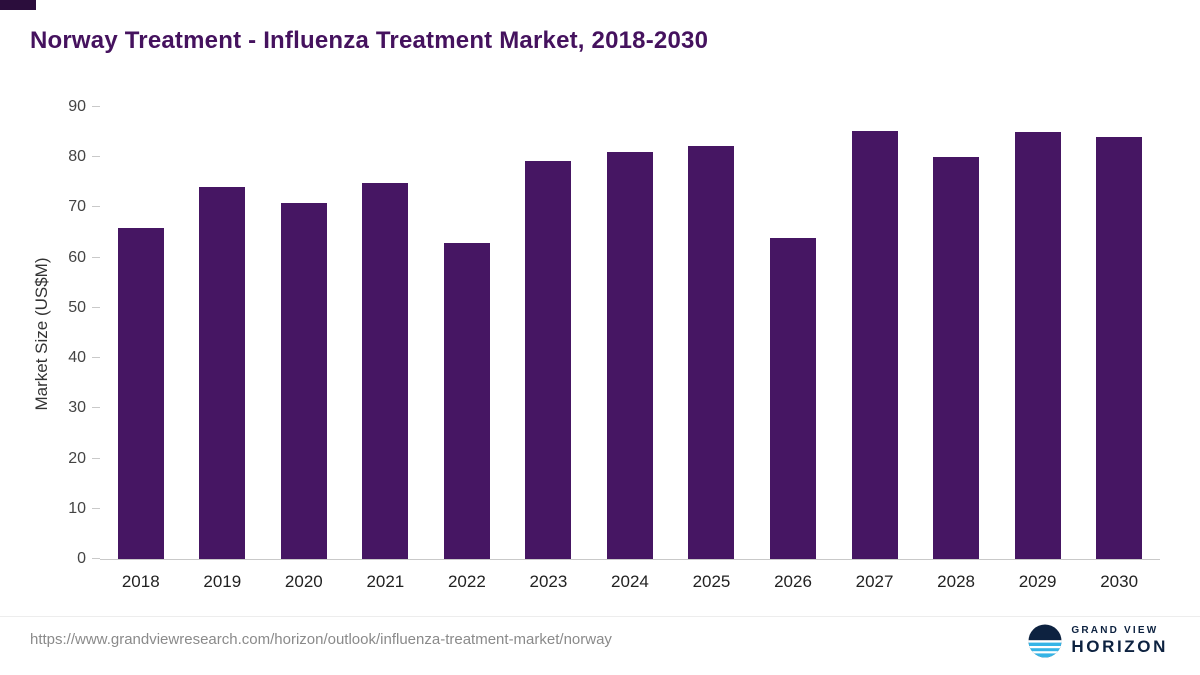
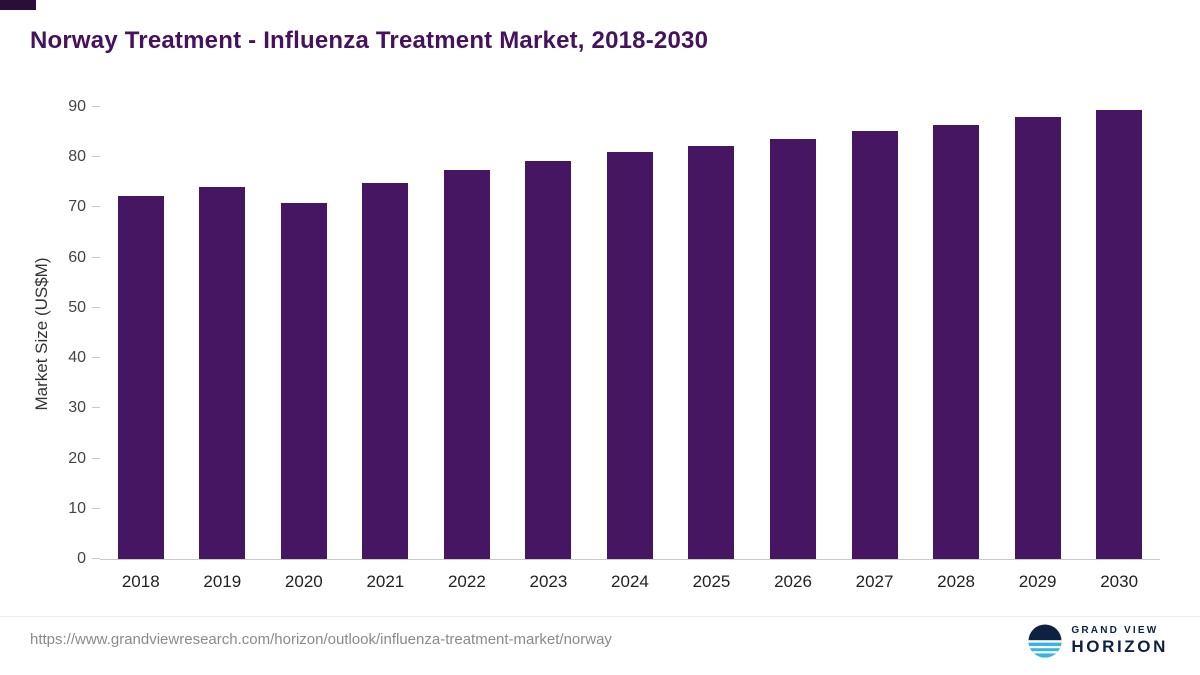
2018: 66 -> 72
2022: 63 -> 78
2026: 64 -> 84
2028: 80 -> 86
2029: 85 -> 88
2030: 84 -> 90
